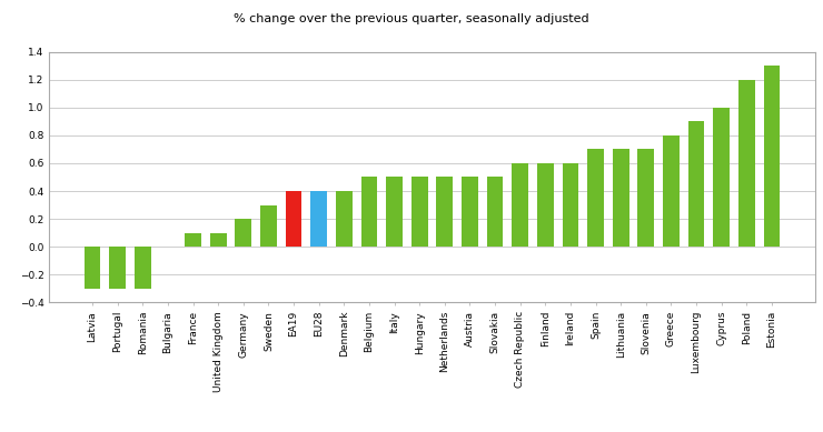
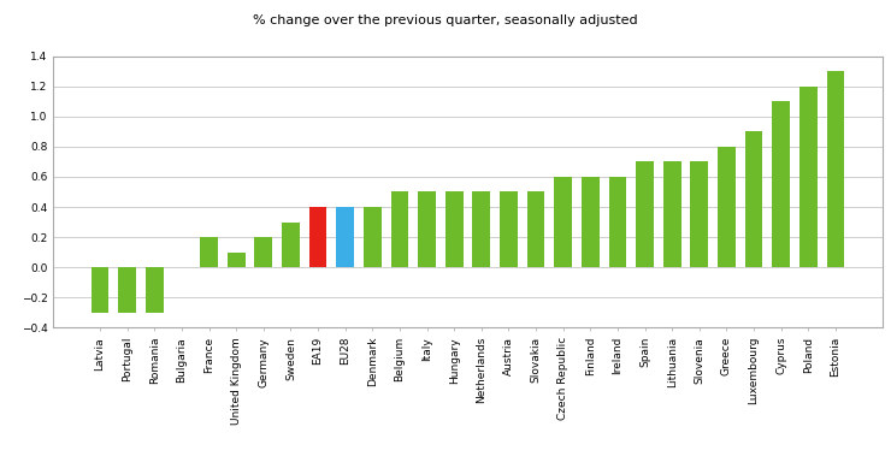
France: 0.1 -> 0.2
Cyprus: 1.0 -> 1.1
